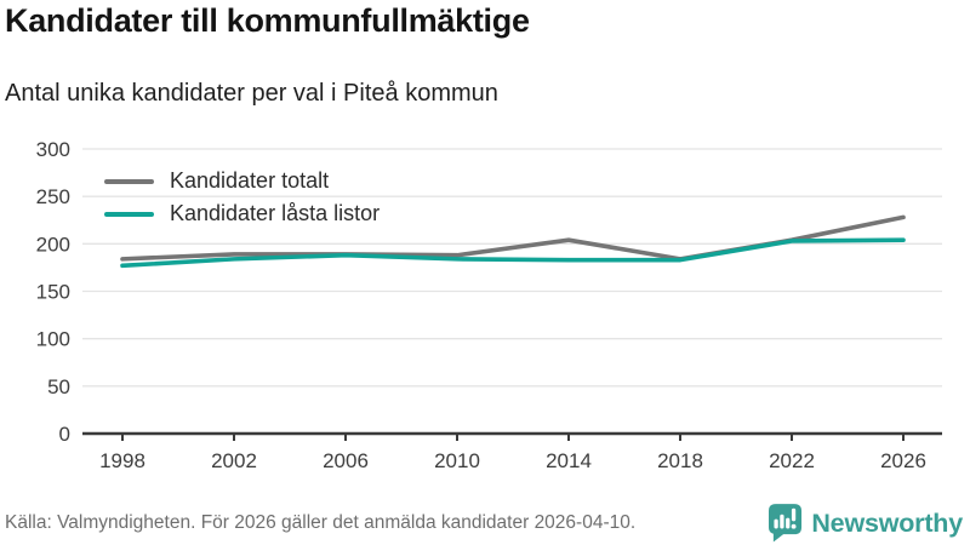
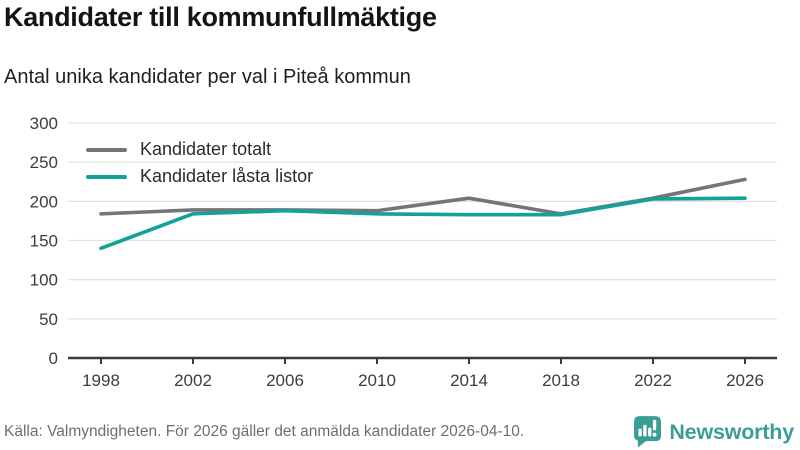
Kandidater låsta listor/1998: 180 -> 140
